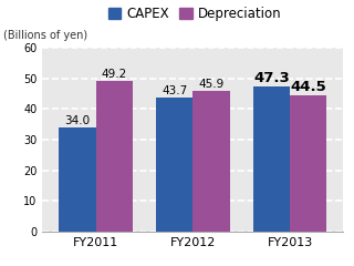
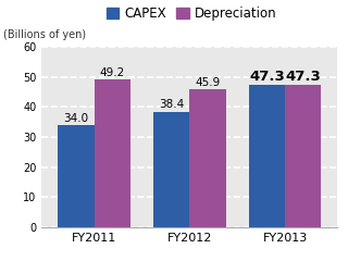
CAPEX/FY2012: 43.7 -> 38.4
Depreciation/FY2013: 44.5 -> 47.3
